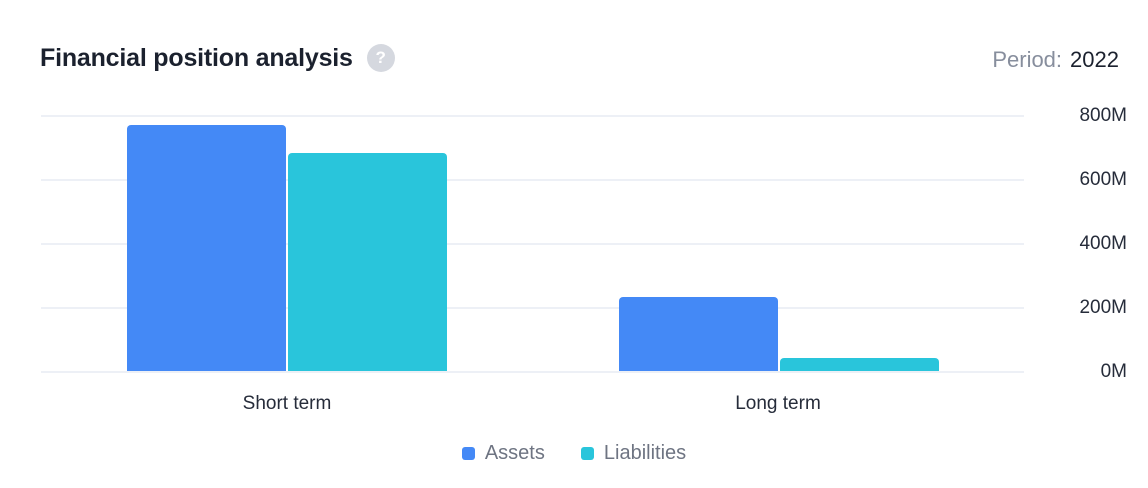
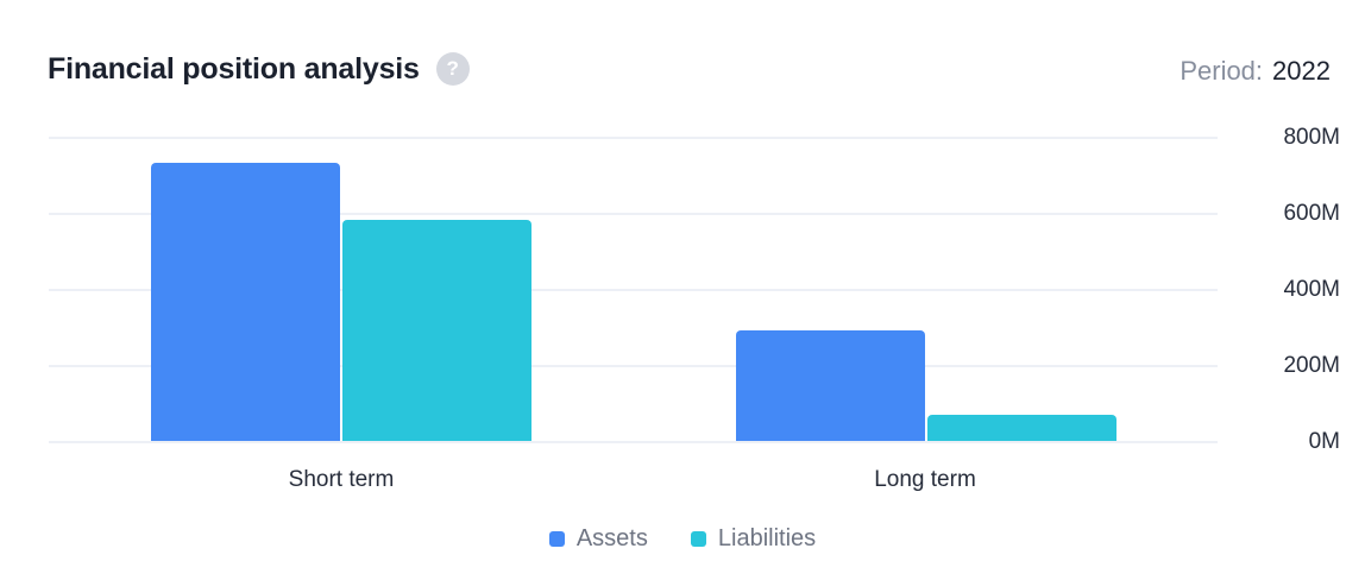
Assets/Short term: 770M -> 730M
Liabilities/Short term: 680M -> 580M
Assets/Long term: 230M -> 290M
Liabilities/Long term: 40M -> 70M
